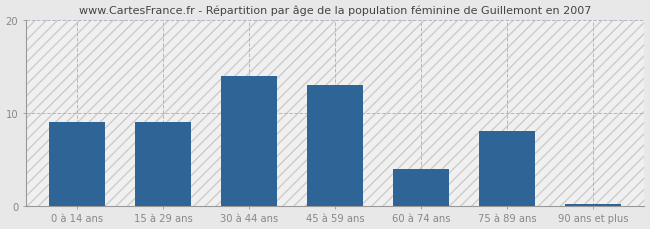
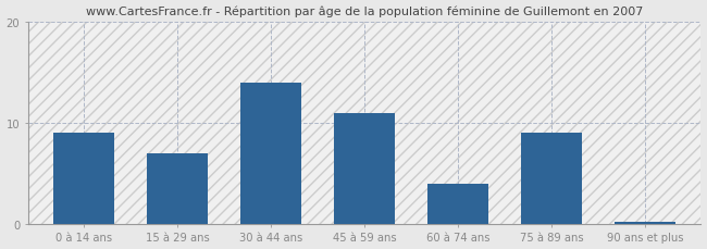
15 à 29 ans: 9.0 -> 7.0
45 à 59 ans: 13.0 -> 11.0
75 à 89 ans: 8.0 -> 9.0
